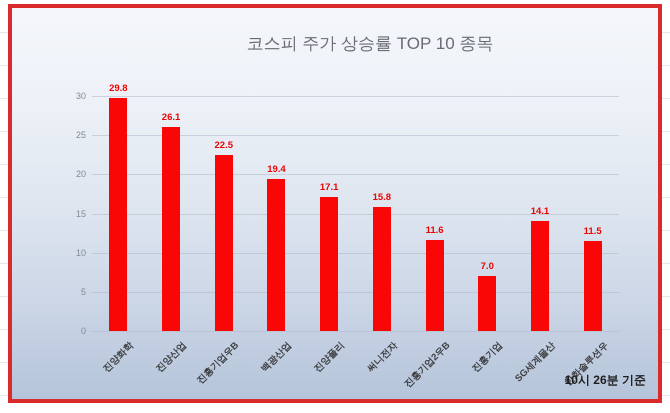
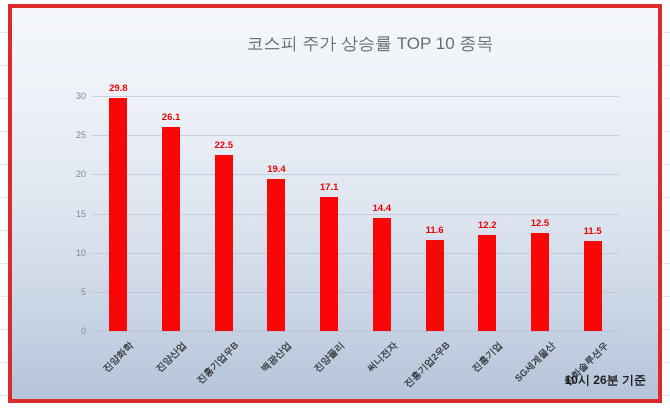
써니전자: 15.8 -> 14.4
진흥기업: 7.0 -> 12.2
SG세계물산: 14.1 -> 12.5
